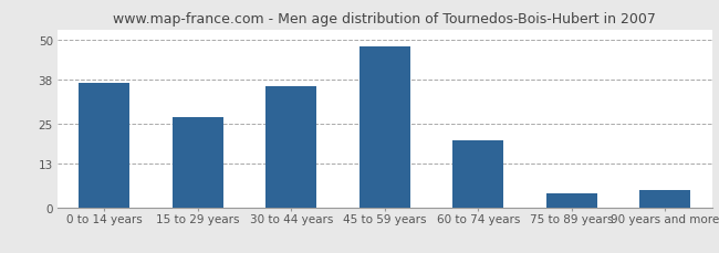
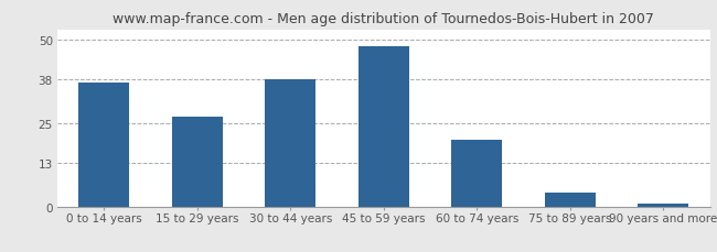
30 to 44 years: 36 -> 38
90 years and more: 5 -> 1
